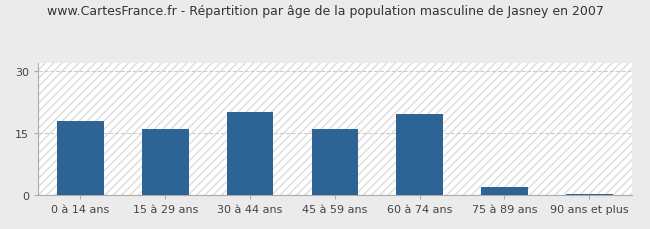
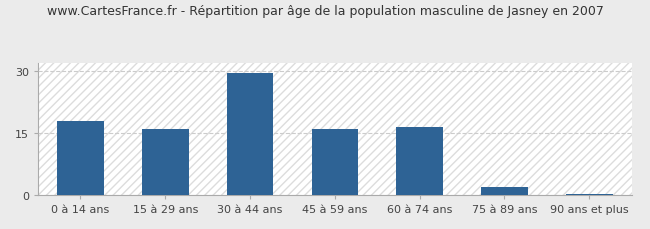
30 à 44 ans: 20.0 -> 29.5
60 à 74 ans: 19.5 -> 16.5
